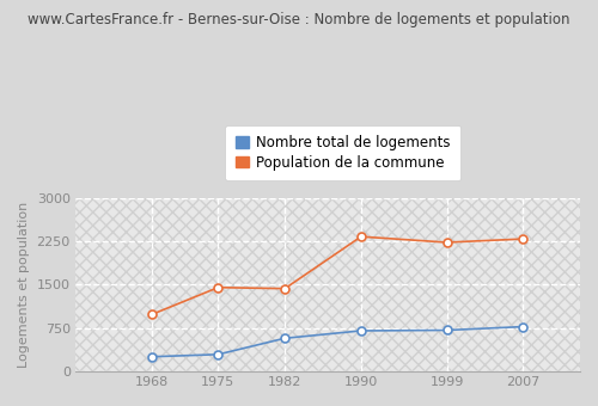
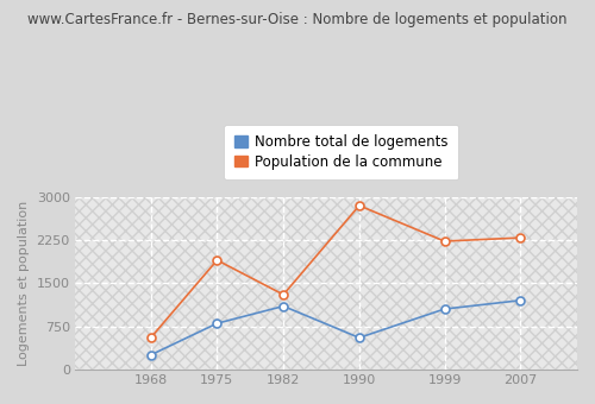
Population de la commune/1968: 980 -> 550
Nombre total de logements/1975: 290 -> 800
Population de la commune/1975: 1450 -> 1900
Nombre total de logements/1982: 570 -> 1100
Population de la commune/1982: 1430 -> 1300
Nombre total de logements/1990: 700 -> 550
Population de la commune/1990: 2330 -> 2850
Nombre total de logements/1999: 710 -> 1050
Nombre total de logements/2007: 770 -> 1200
